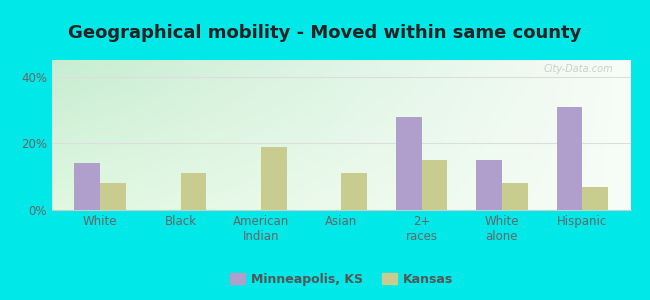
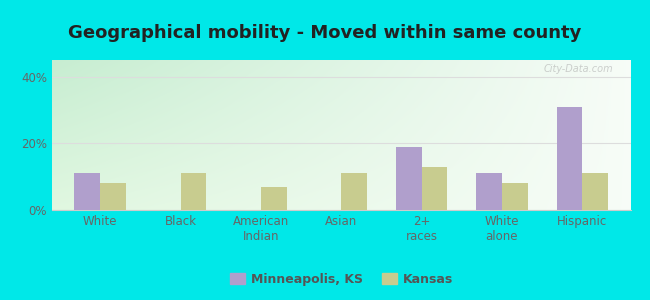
Minneapolis, KS/White: 14% -> 11%
Kansas/American Indian: 19% -> 7%
Minneapolis, KS/2+ races: 28% -> 19%
Kansas/2+ races: 15% -> 13%
Minneapolis, KS/White alone: 15% -> 11%
Kansas/Hispanic: 7% -> 11%
